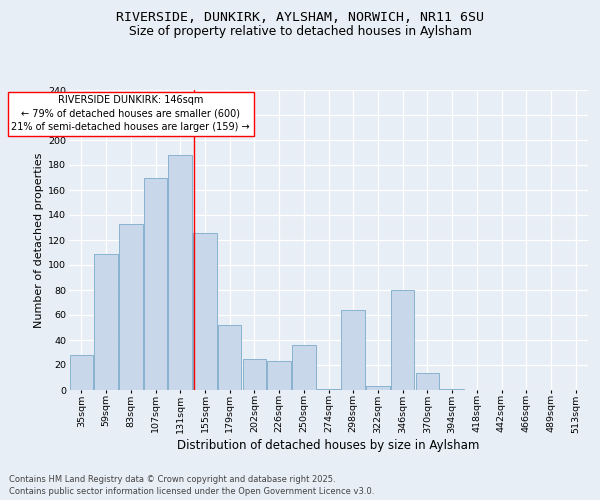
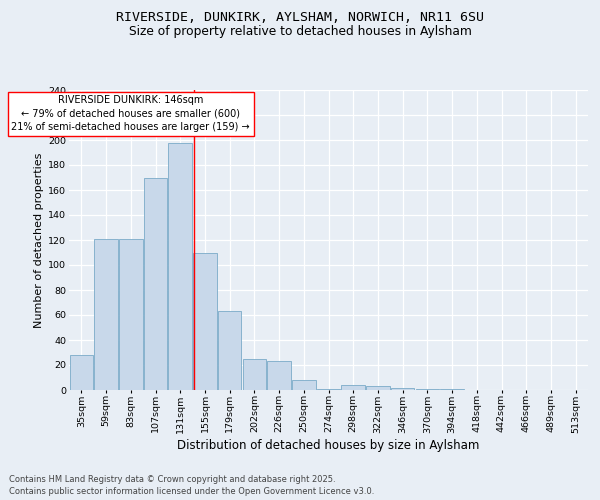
59sqm: 109 -> 121
83sqm: 133 -> 121
131sqm: 188 -> 198
155sqm: 126 -> 110
179sqm: 52 -> 63
250sqm: 36 -> 8
298sqm: 64 -> 4
346sqm: 80 -> 2
370sqm: 14 -> 1
